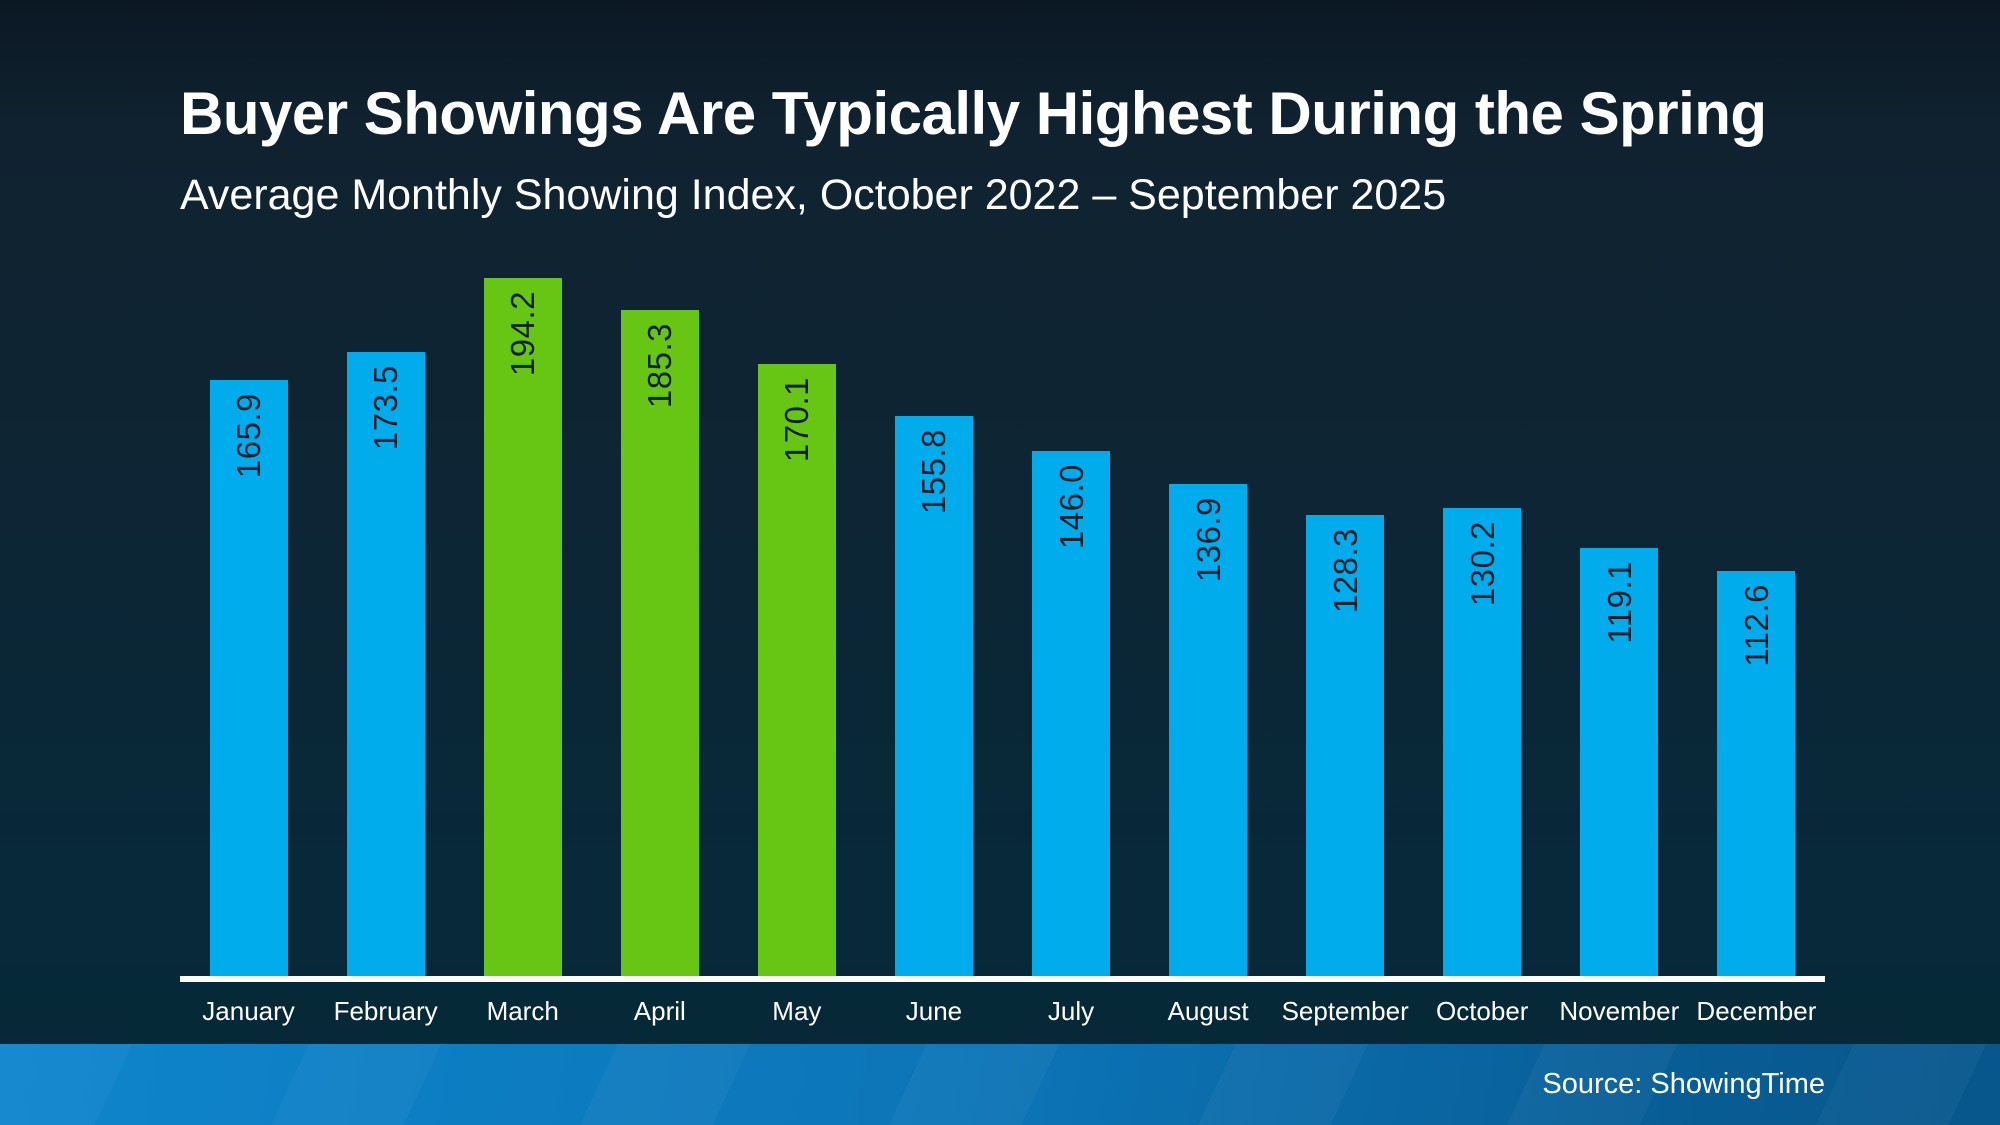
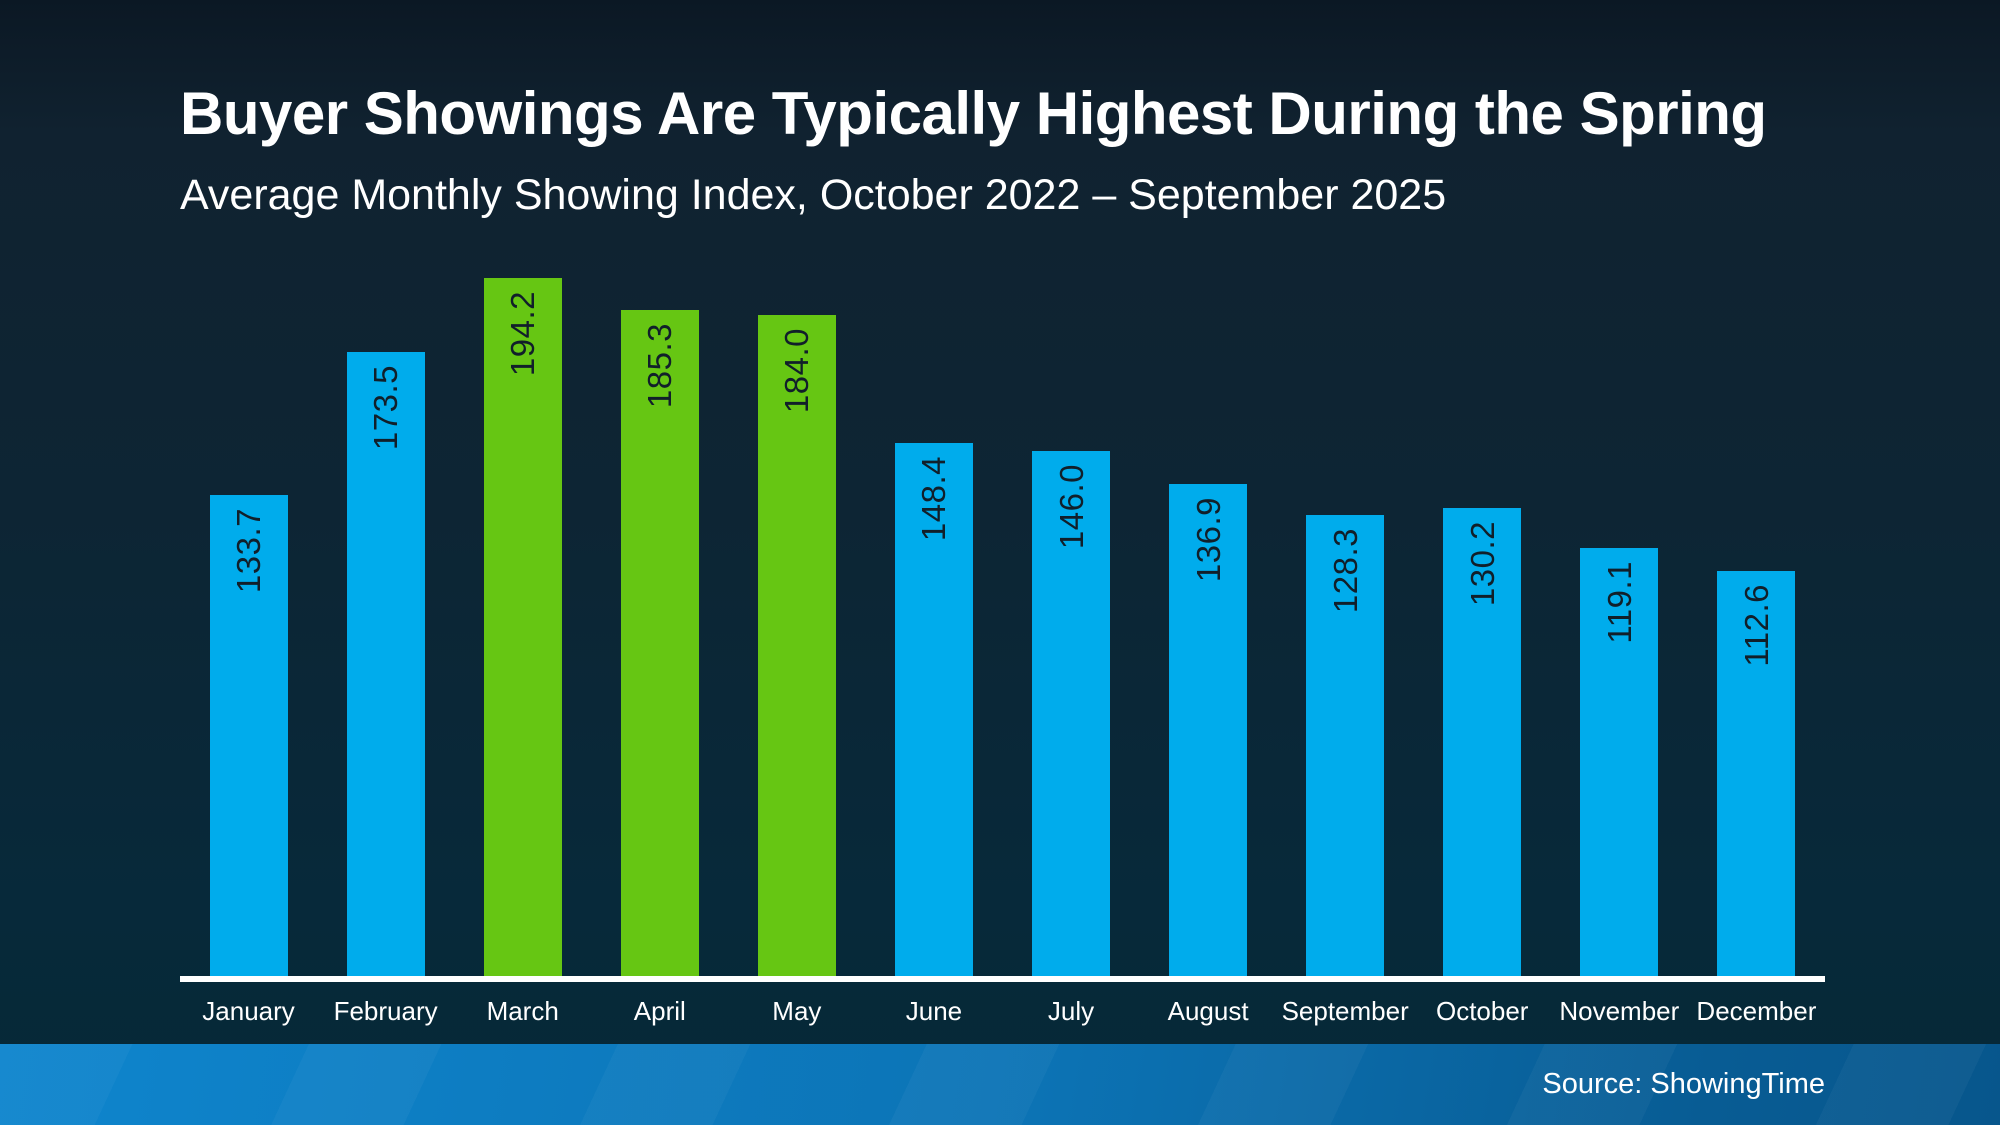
January: 165.9 -> 133.7
May: 170.1 -> 184.0
June: 155.8 -> 148.4
